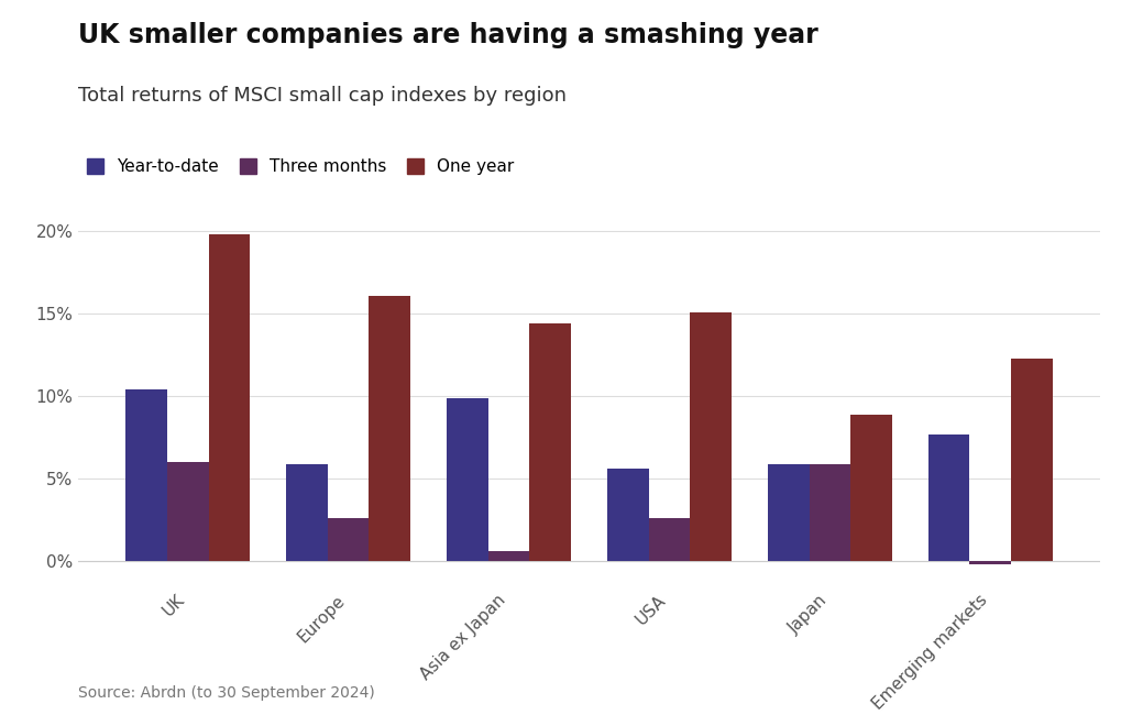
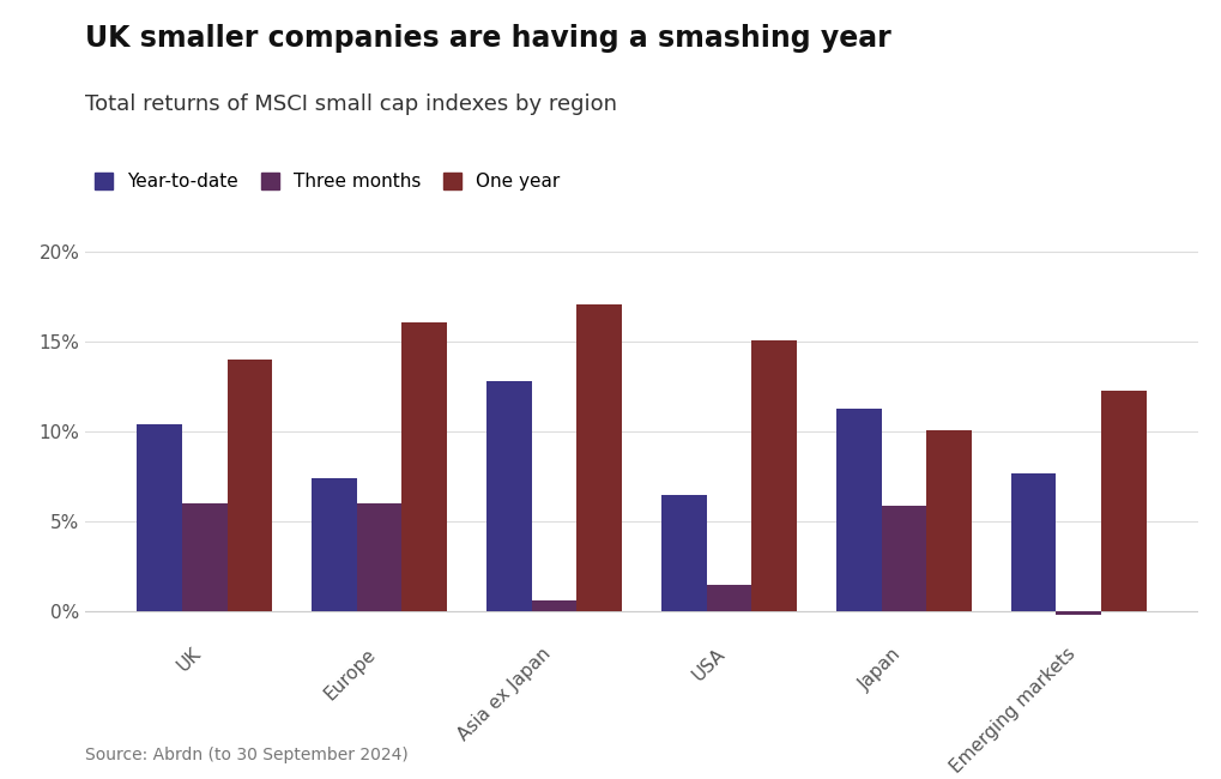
One year/UK: 19.8% -> 14.0%
Year-to-date/Europe: 5.9% -> 7.4%
Three months/Europe: 2.6% -> 6.0%
Year-to-date/Asia ex Japan: 9.9% -> 12.8%
One year/Asia ex Japan: 14.4% -> 17.1%
Year-to-date/USA: 5.6% -> 6.5%
Three months/USA: 2.6% -> 1.5%
Year-to-date/Japan: 5.9% -> 11.3%
One year/Japan: 8.9% -> 10.1%
